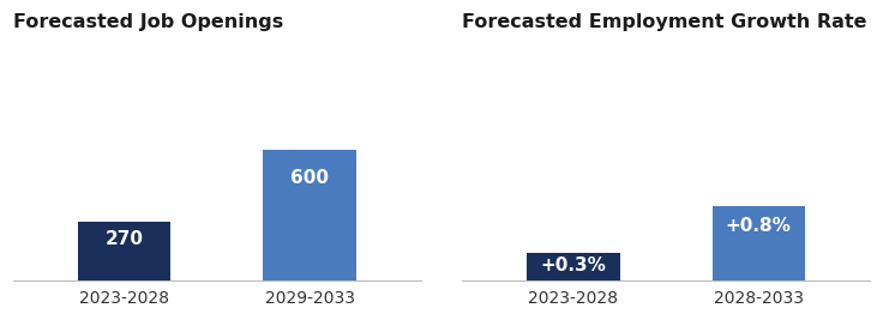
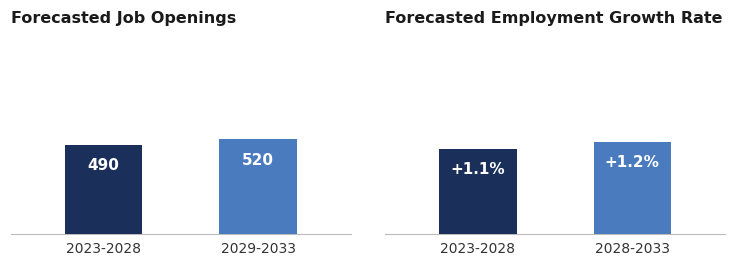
Forecasted Job Openings/2023-2028: 270 -> 490
Forecasted Job Openings/2029-2033: 600 -> 520
Forecasted Employment Growth Rate/2023-2028: +0.3% -> +1.1%
Forecasted Employment Growth Rate/2028-2033: +0.8% -> +1.2%
